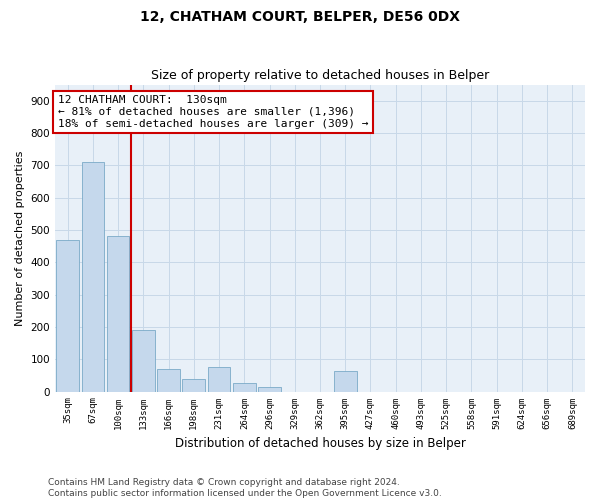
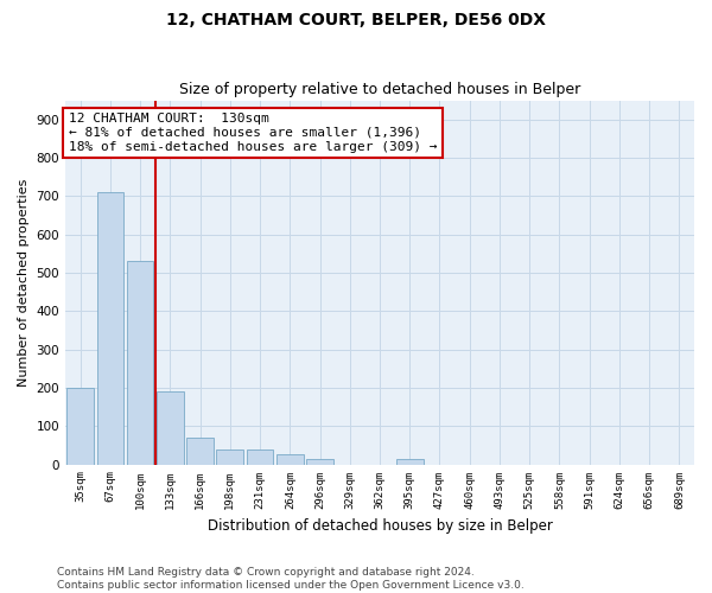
35sqm: 470 -> 200
100sqm: 480 -> 530
231sqm: 75 -> 40
395sqm: 65 -> 15
